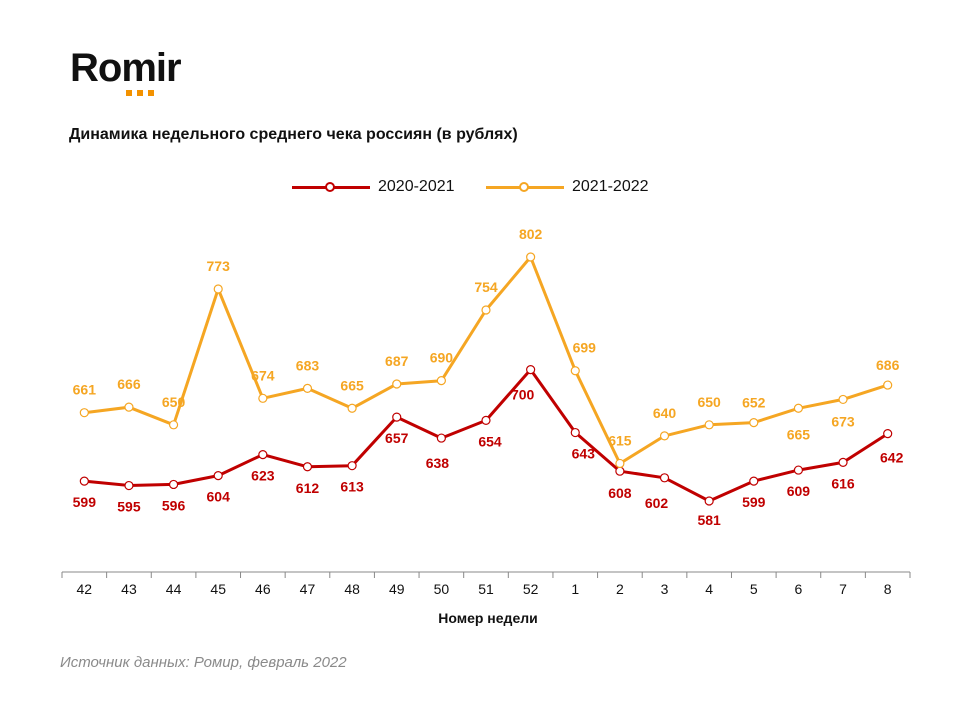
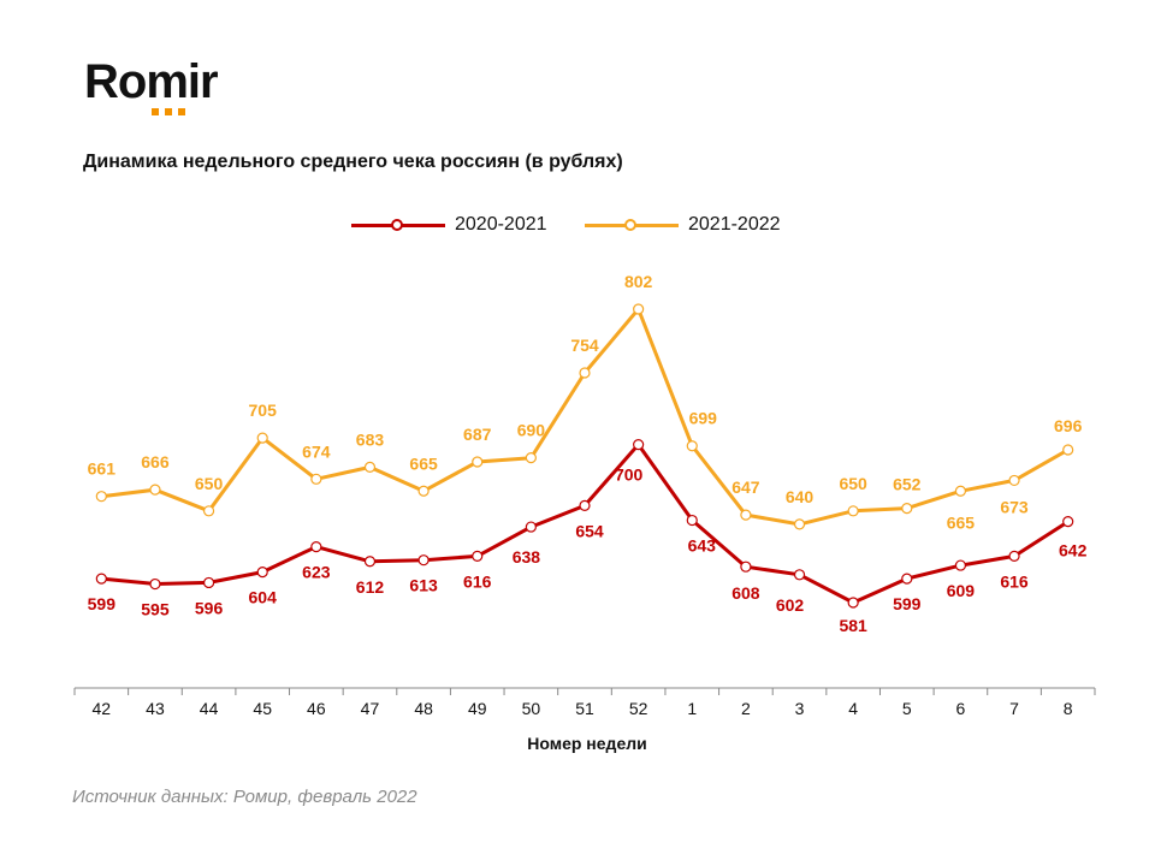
2021-2022/45: 773 -> 705
2020-2021/49: 657 -> 616
2021-2022/2: 615 -> 647
2021-2022/8: 686 -> 696
